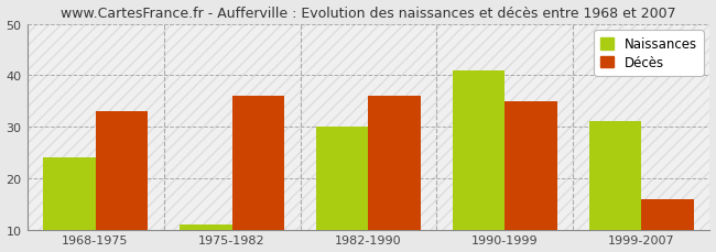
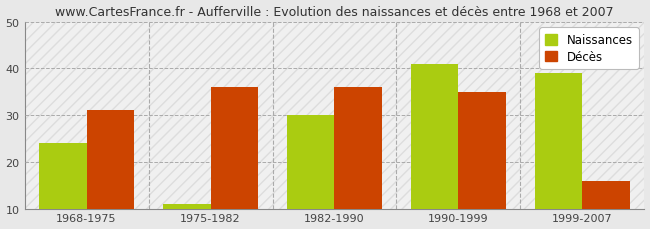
Décès/1968-1975: 33 -> 31
Naissances/1999-2007: 31 -> 39
